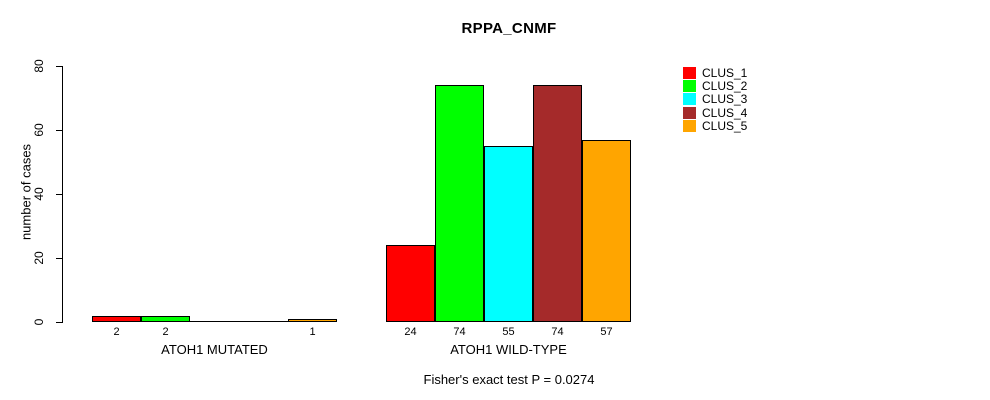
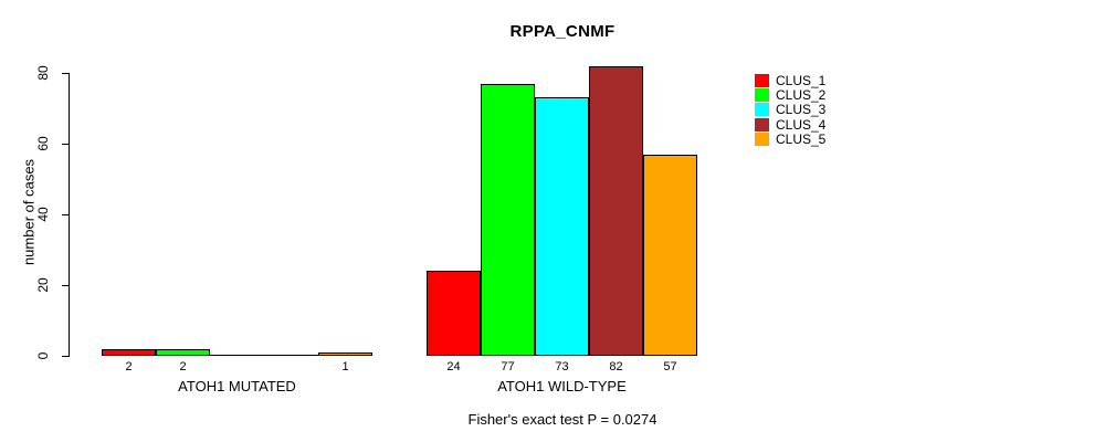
CLUS_2/ATOH1 WILD-TYPE: 74 -> 77
CLUS_3/ATOH1 WILD-TYPE: 55 -> 73
CLUS_4/ATOH1 WILD-TYPE: 74 -> 82
